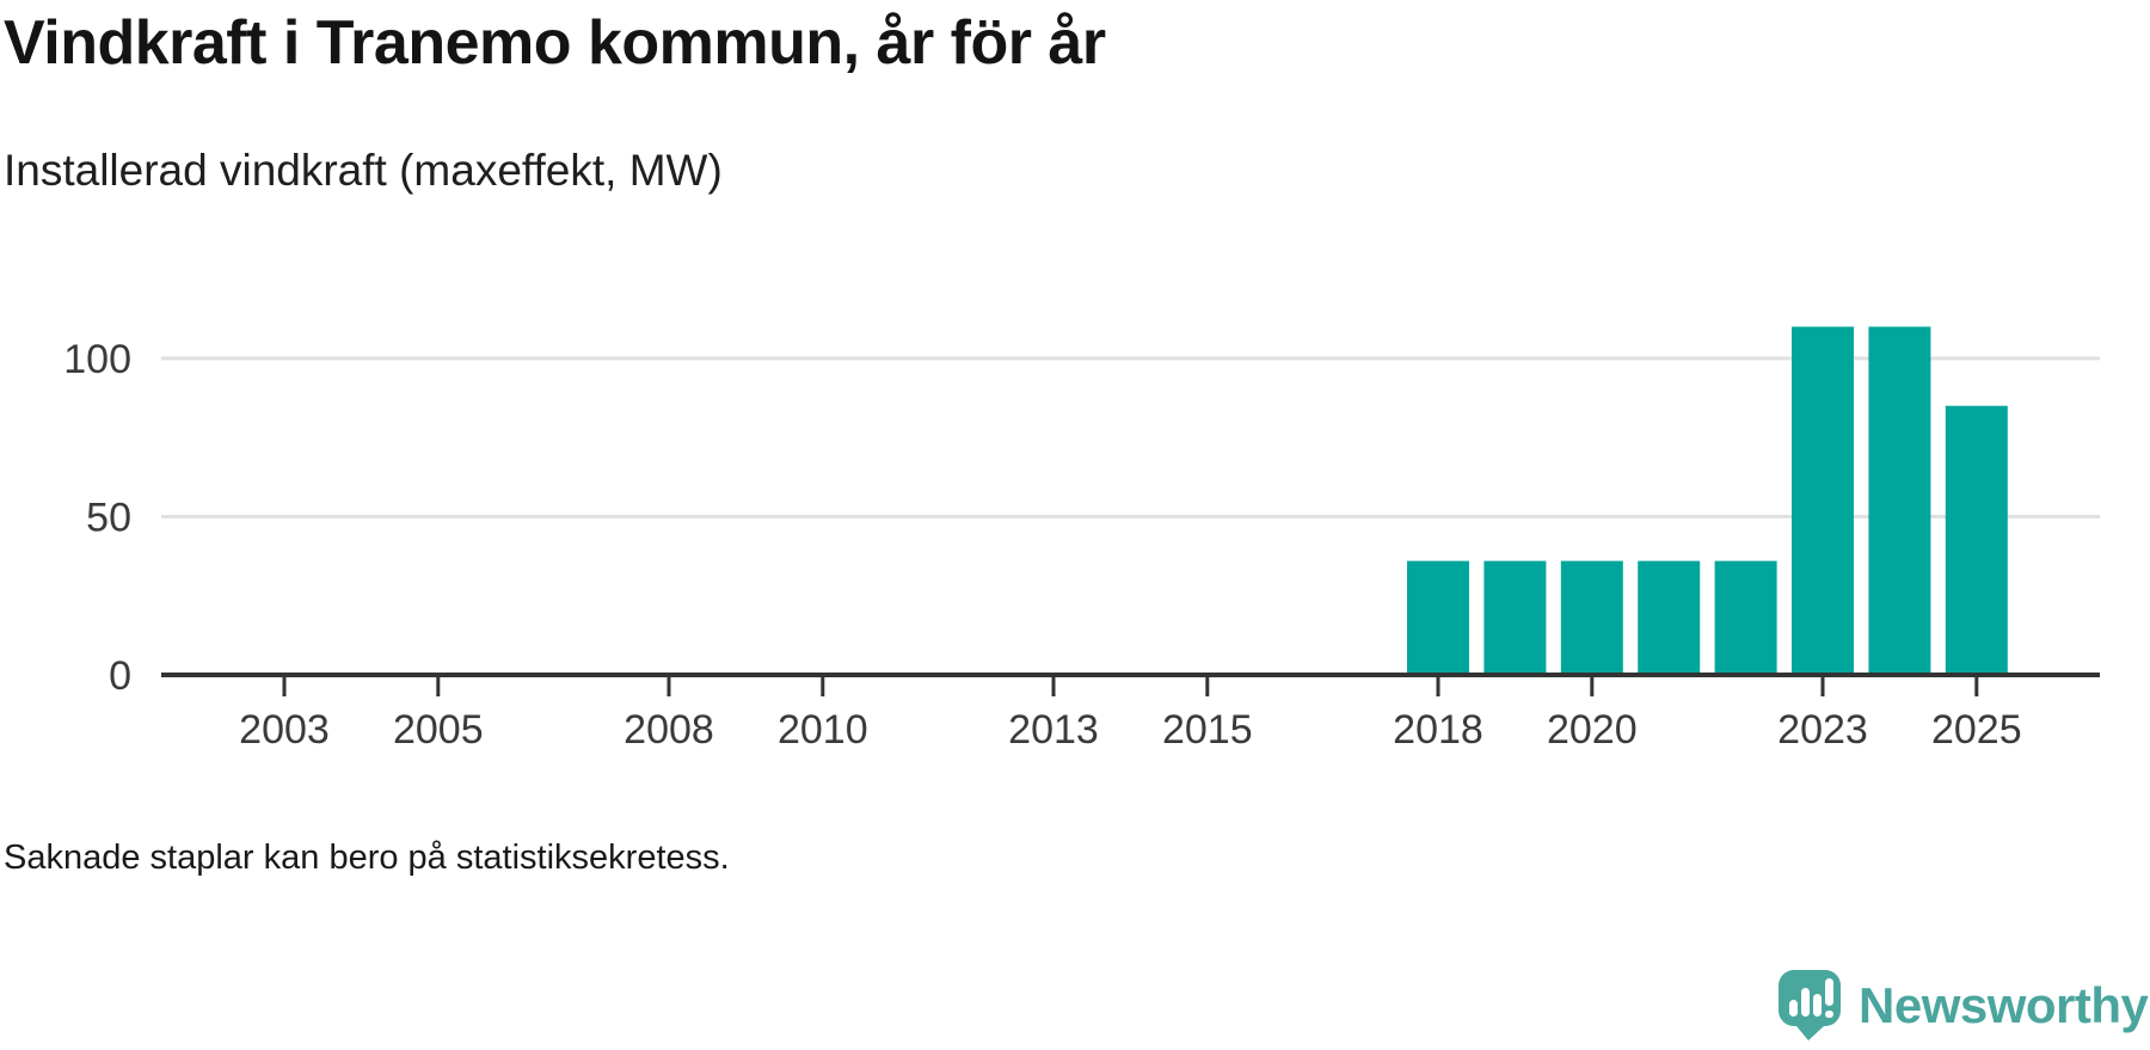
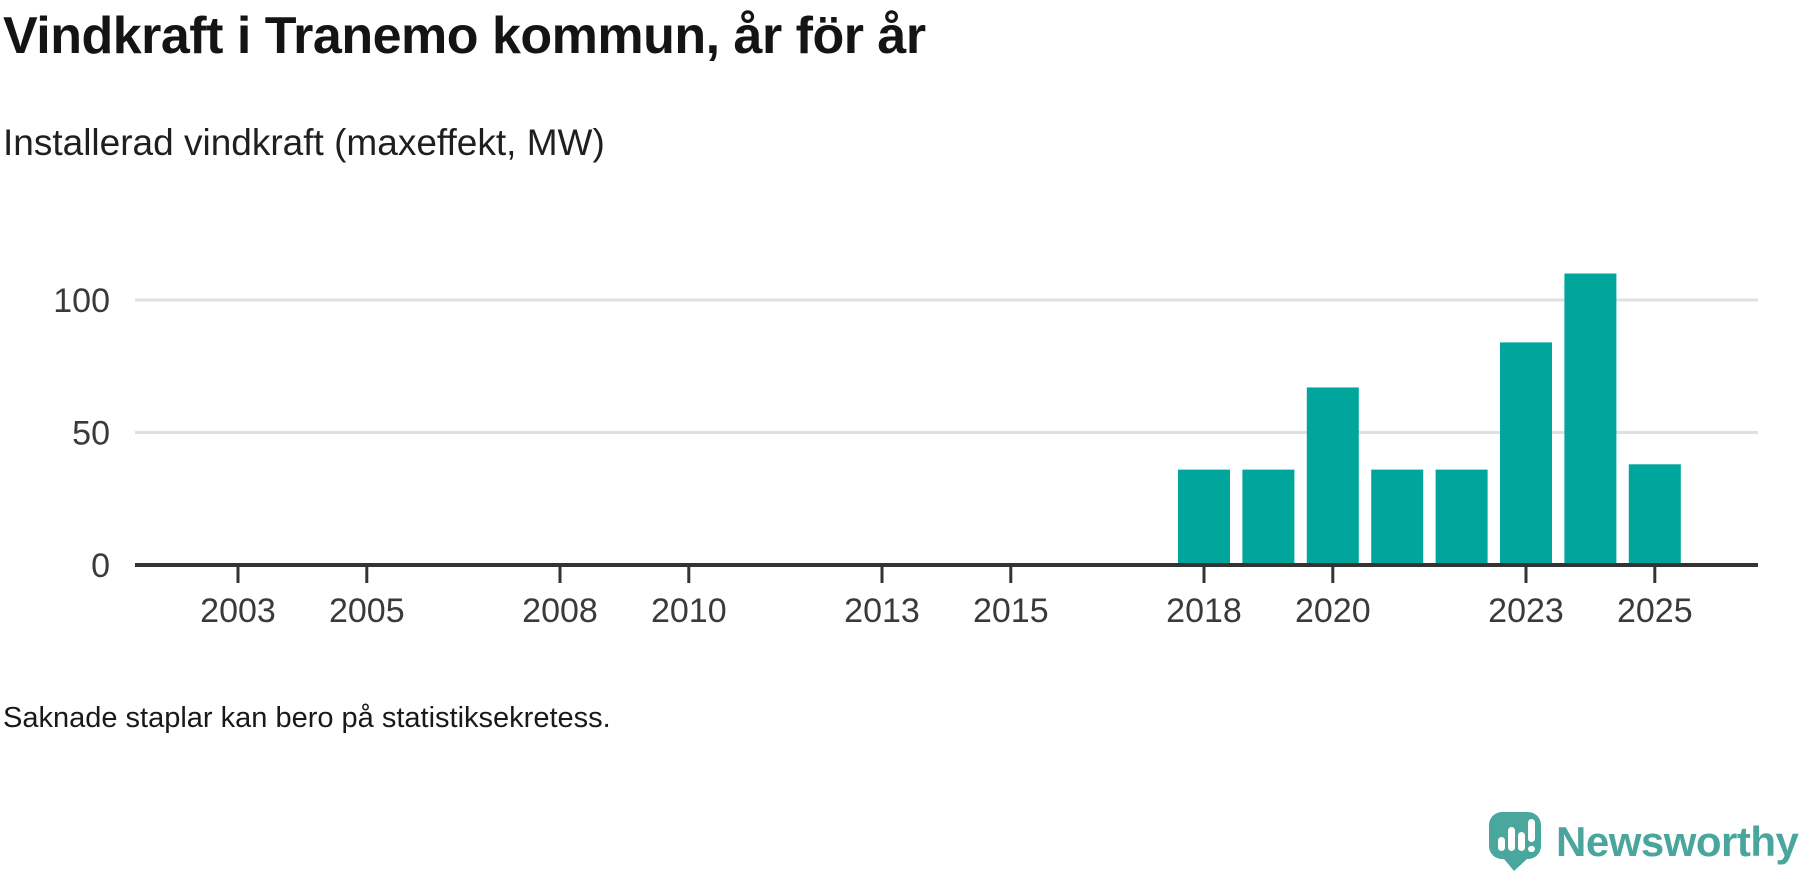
2020: 36 -> 67
2023: 110 -> 84
2025: 85 -> 38
